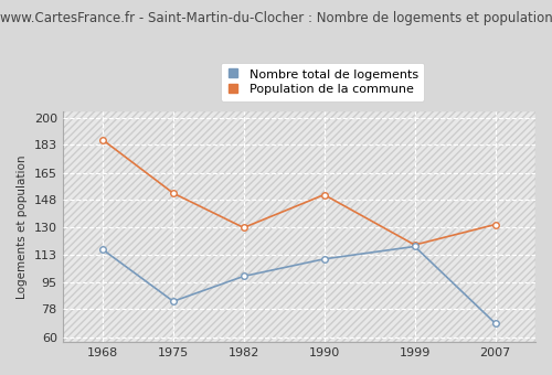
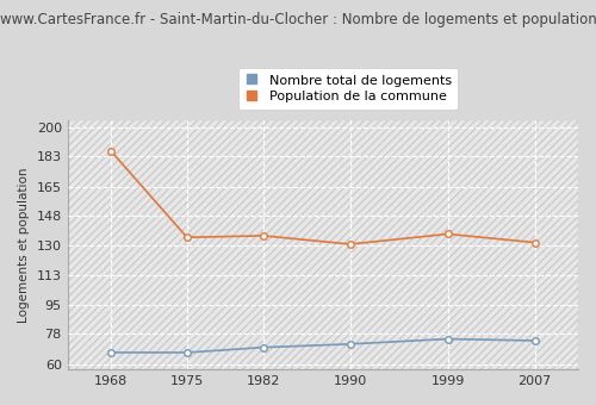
Nombre total de logements/1968: 116 -> 67
Nombre total de logements/1975: 83 -> 67
Population de la commune/1975: 152 -> 135
Nombre total de logements/1982: 99 -> 70
Population de la commune/1982: 130 -> 136
Nombre total de logements/1990: 110 -> 72
Population de la commune/1990: 151 -> 131
Nombre total de logements/1999: 118 -> 75
Population de la commune/1999: 119 -> 137
Nombre total de logements/2007: 69 -> 74
